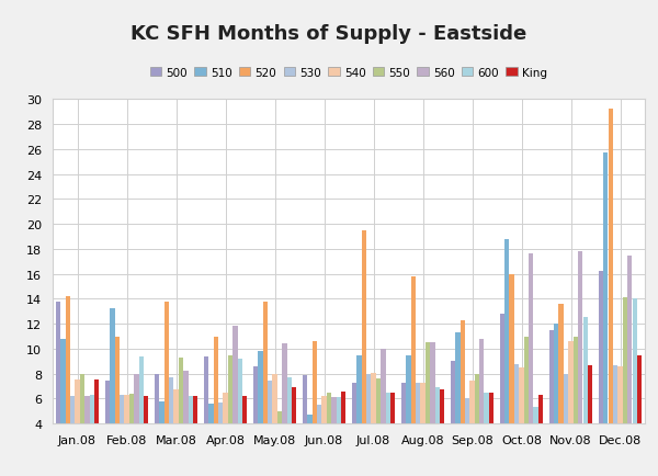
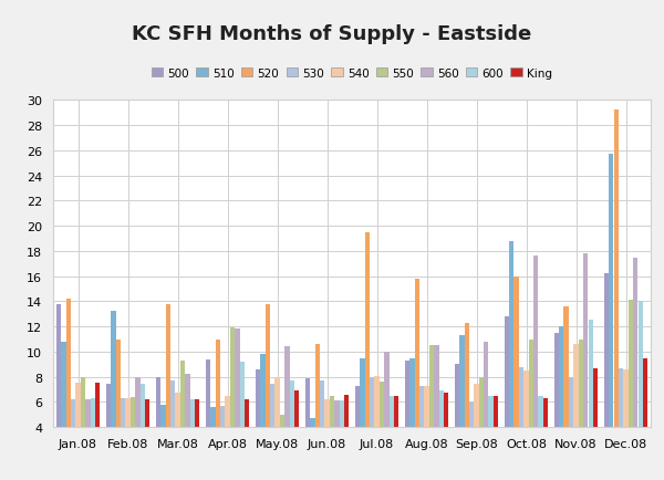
600/Feb.08: 9.4 -> 7.4
550/Apr.08: 9.5 -> 11.9
530/Jun.08: 5.5 -> 7.7
500/Aug.08: 7.3 -> 9.3
600/Oct.08: 5.3 -> 6.5
